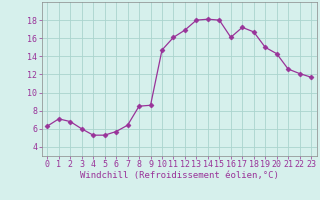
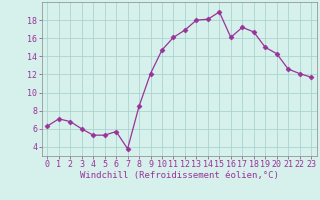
7: 6.4 -> 3.8
9: 8.6 -> 12.1
15: 18.0 -> 18.9
